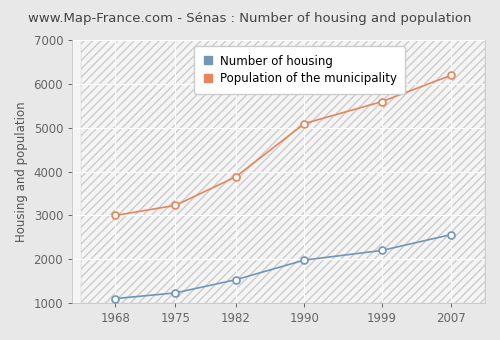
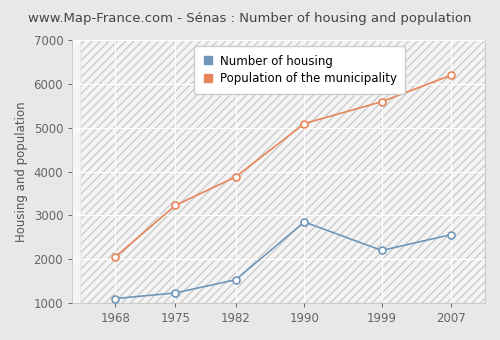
Population of the municipality/1968: 3000 -> 2050
Number of housing/1990: 1980 -> 2850
